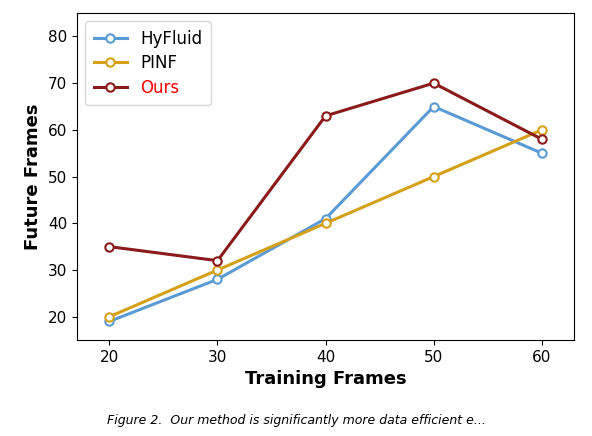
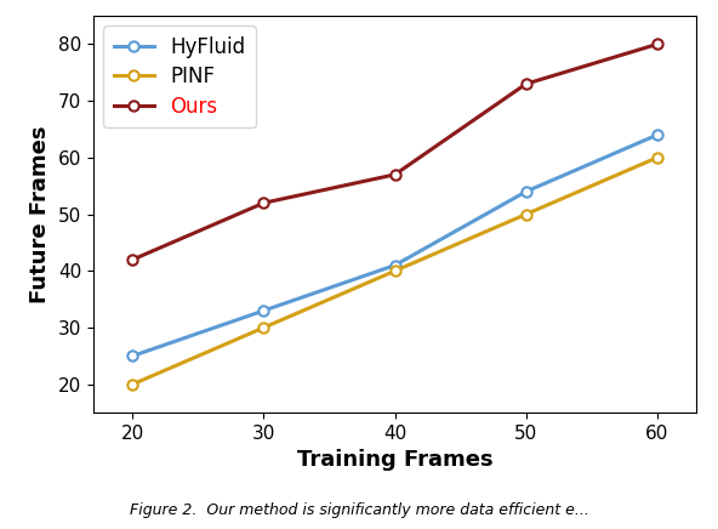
HyFluid/20: 19 -> 25
Ours/20: 35 -> 42
HyFluid/30: 28 -> 33
Ours/30: 32 -> 52
Ours/40: 63 -> 57
HyFluid/50: 65 -> 54
Ours/50: 70 -> 73
HyFluid/60: 55 -> 64
Ours/60: 58 -> 80
